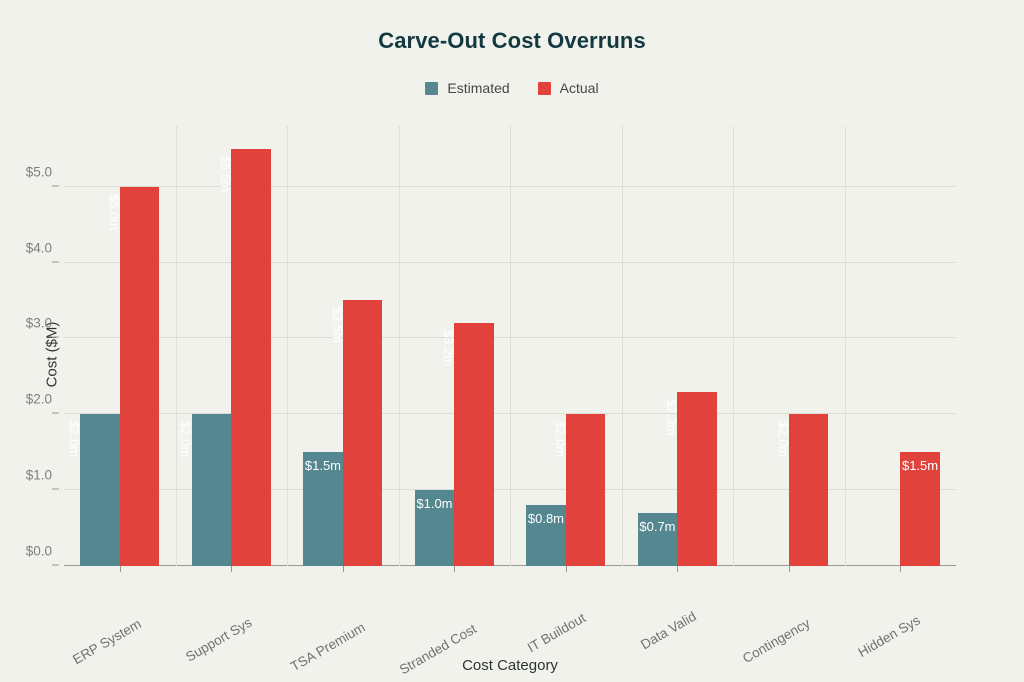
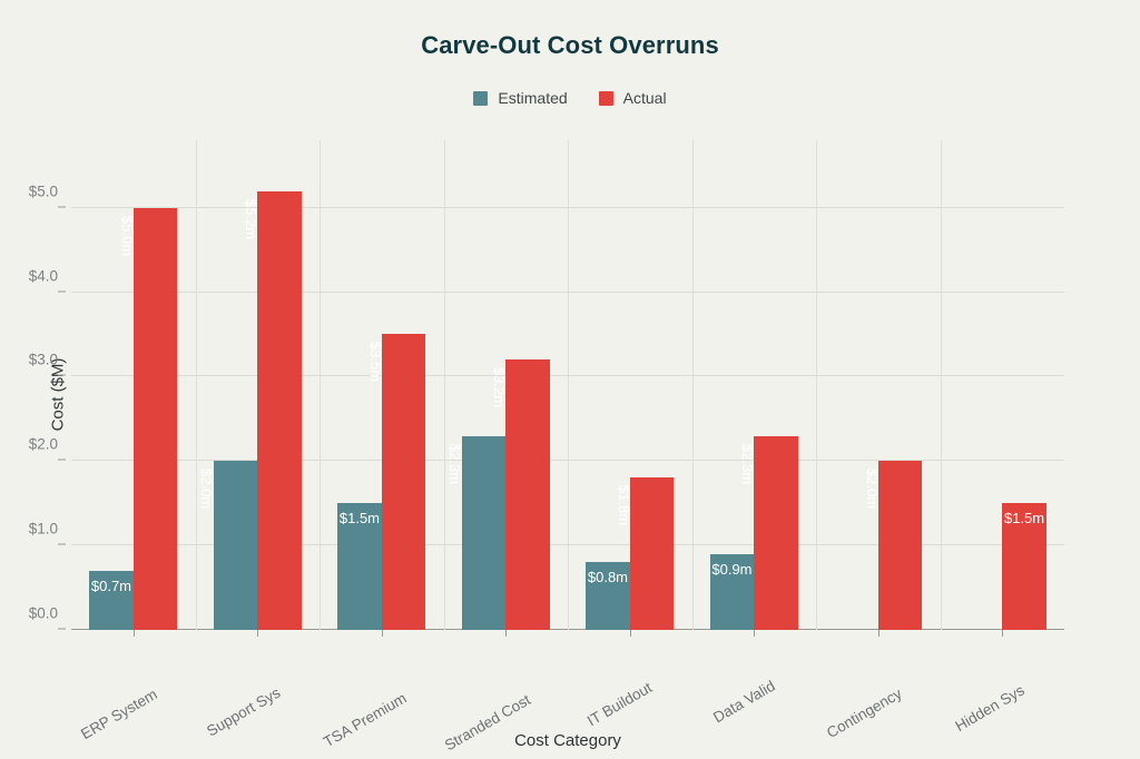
Estimated/ERP System: $2.0m -> $0.7m
Actual/Support Sys: $5.5m -> $5.2m
Estimated/Stranded Cost: $1.0m -> $2.3m
Actual/IT Buildout: $2.0m -> $1.8m
Estimated/Data Valid: $0.7m -> $0.9m
